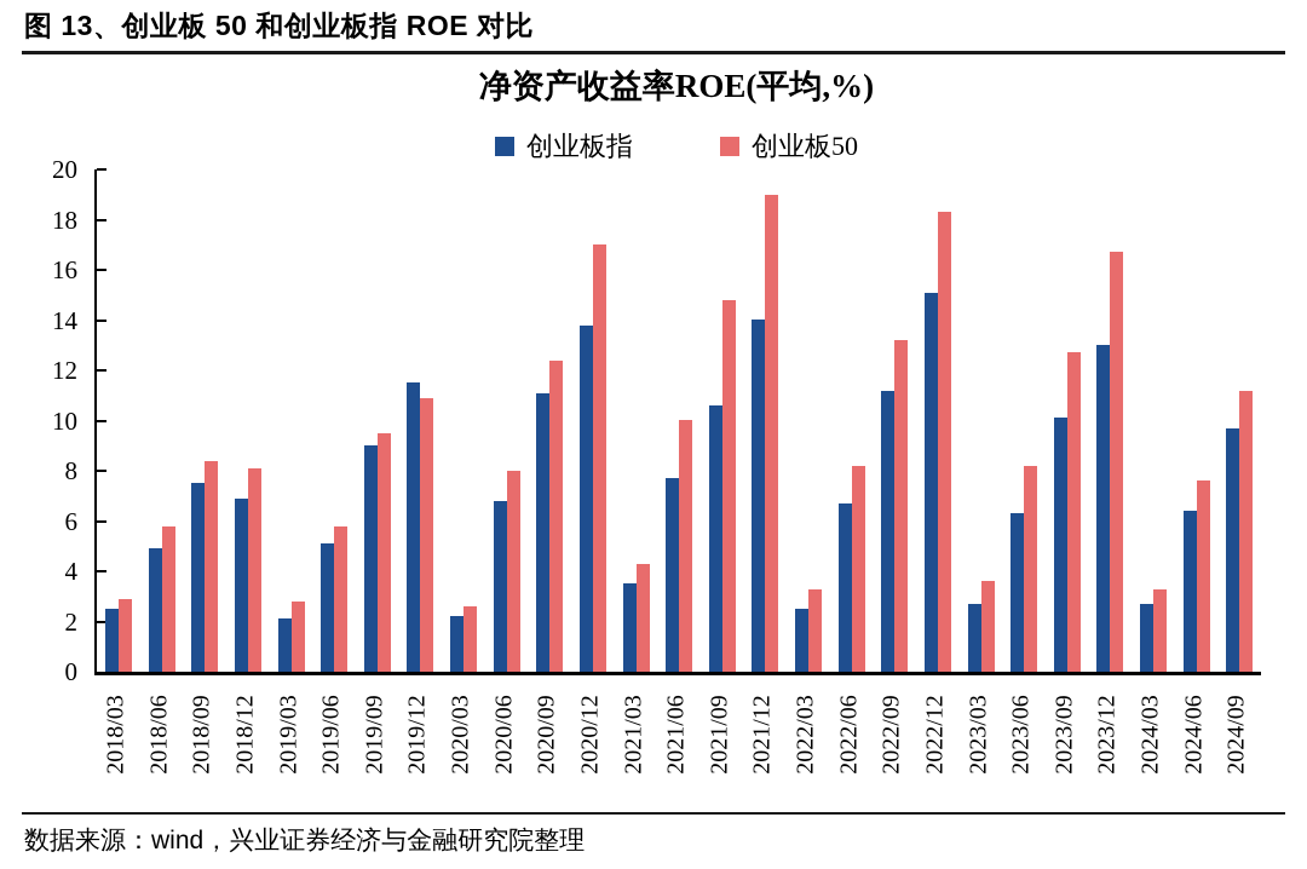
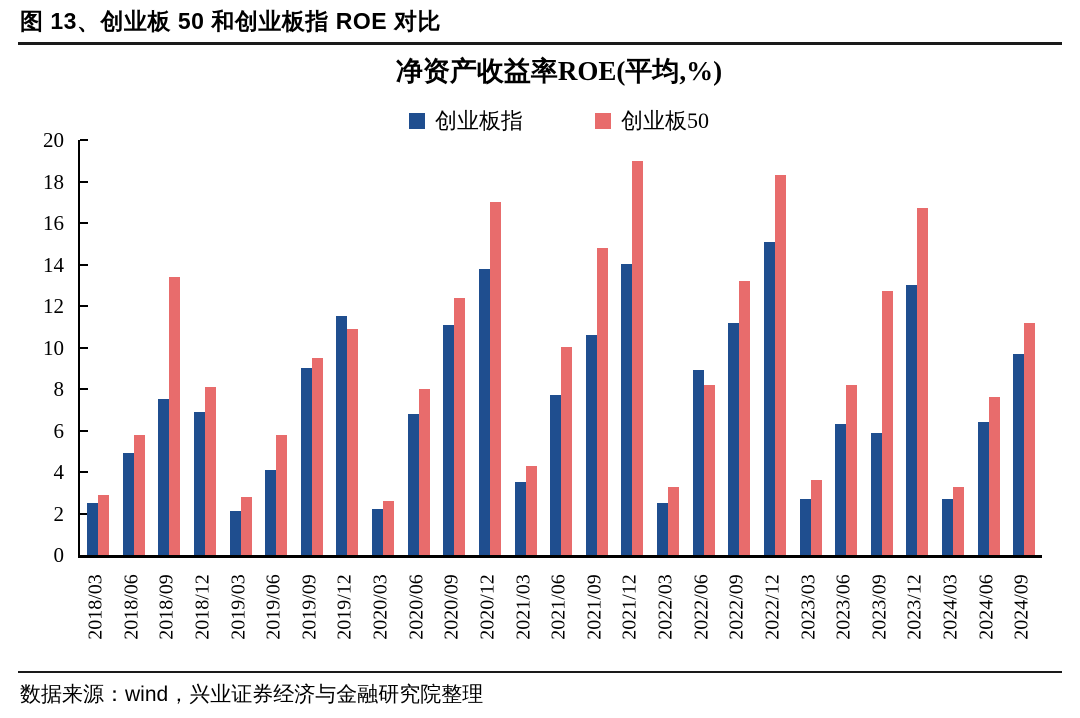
创业板50/2018/09: 8.4 -> 13.4
创业板指/2019/06: 5.1 -> 4.1
创业板指/2022/06: 6.7 -> 8.9
创业板指/2023/09: 10.1 -> 5.9
